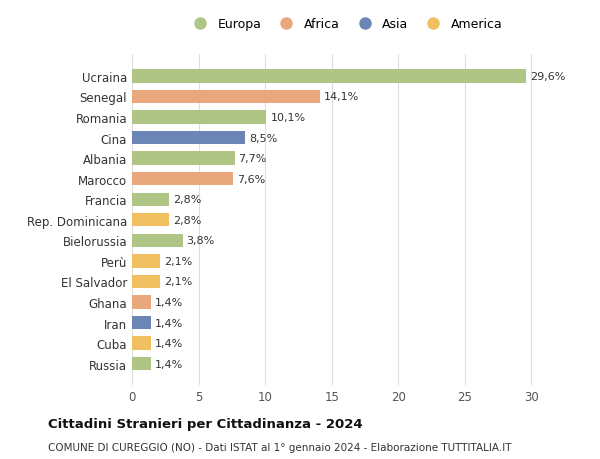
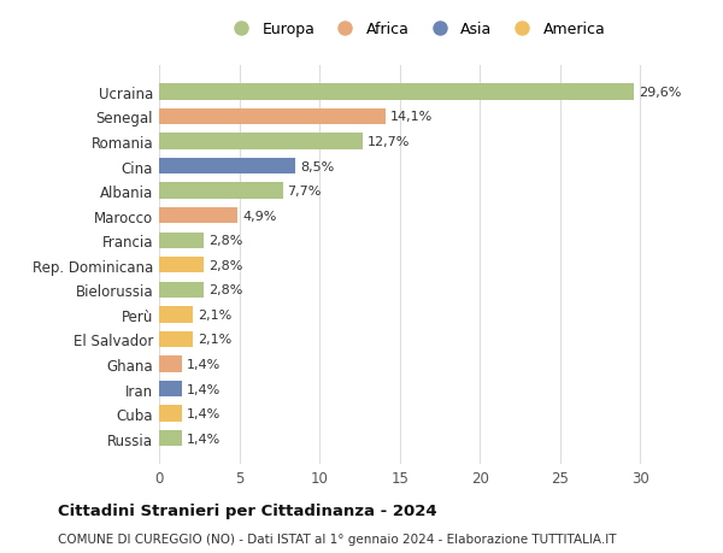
Romania: 10,1% -> 12,7%
Marocco: 7,6% -> 4,9%
Bielorussia: 3,8% -> 2,8%
